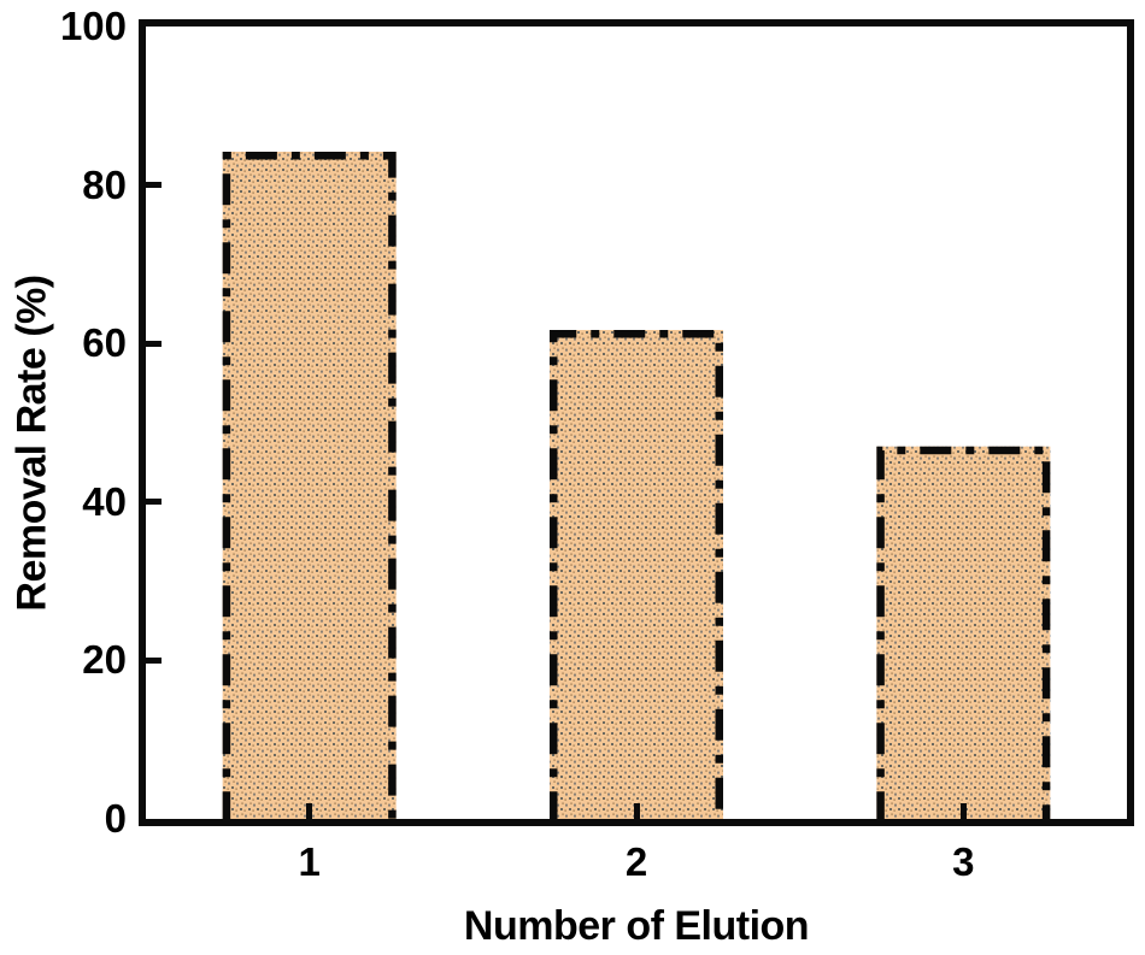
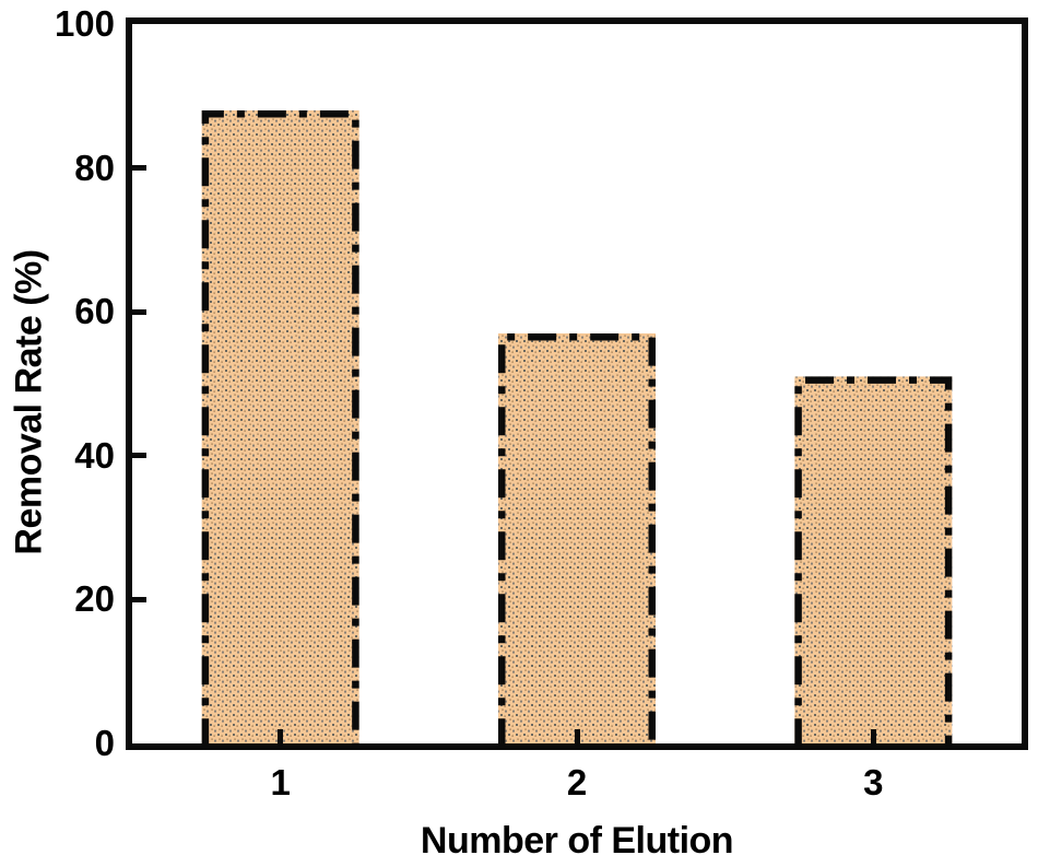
1: 84 -> 88
2: 62 -> 57
3: 47 -> 51
